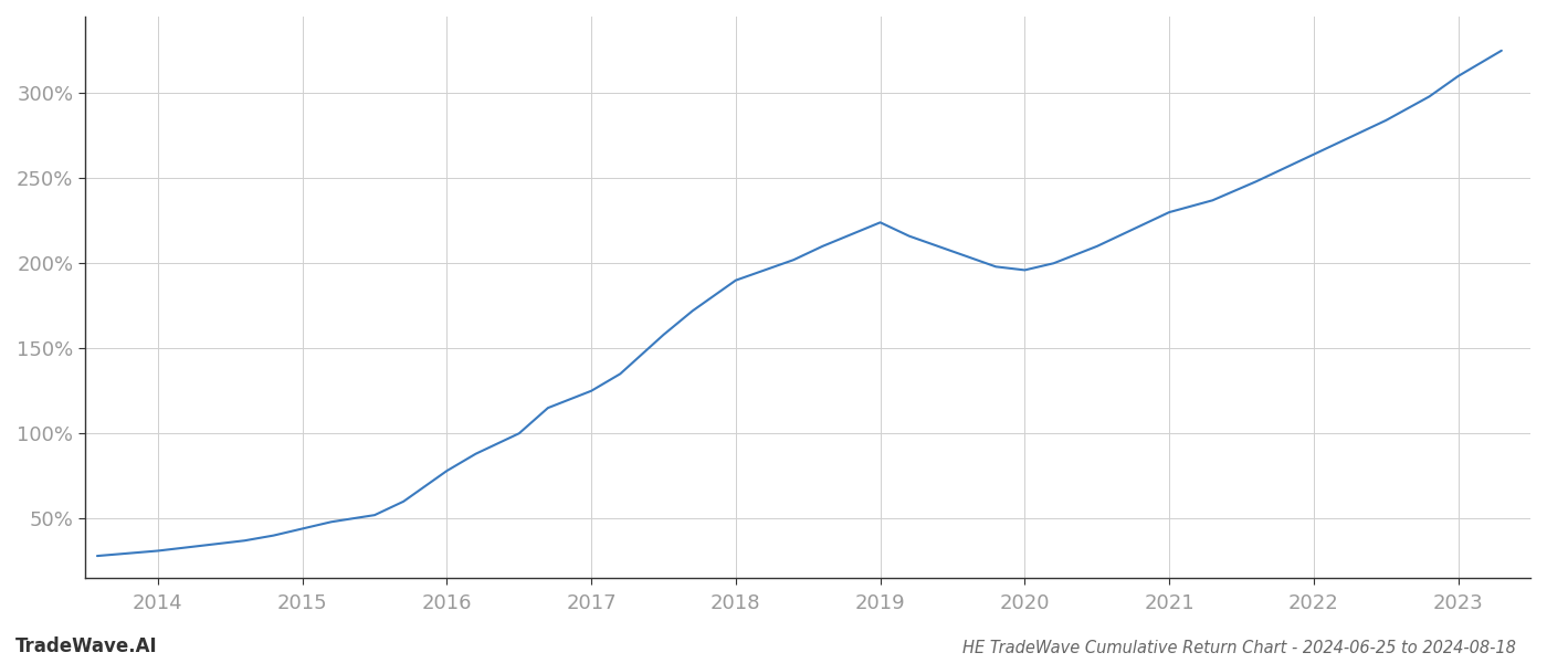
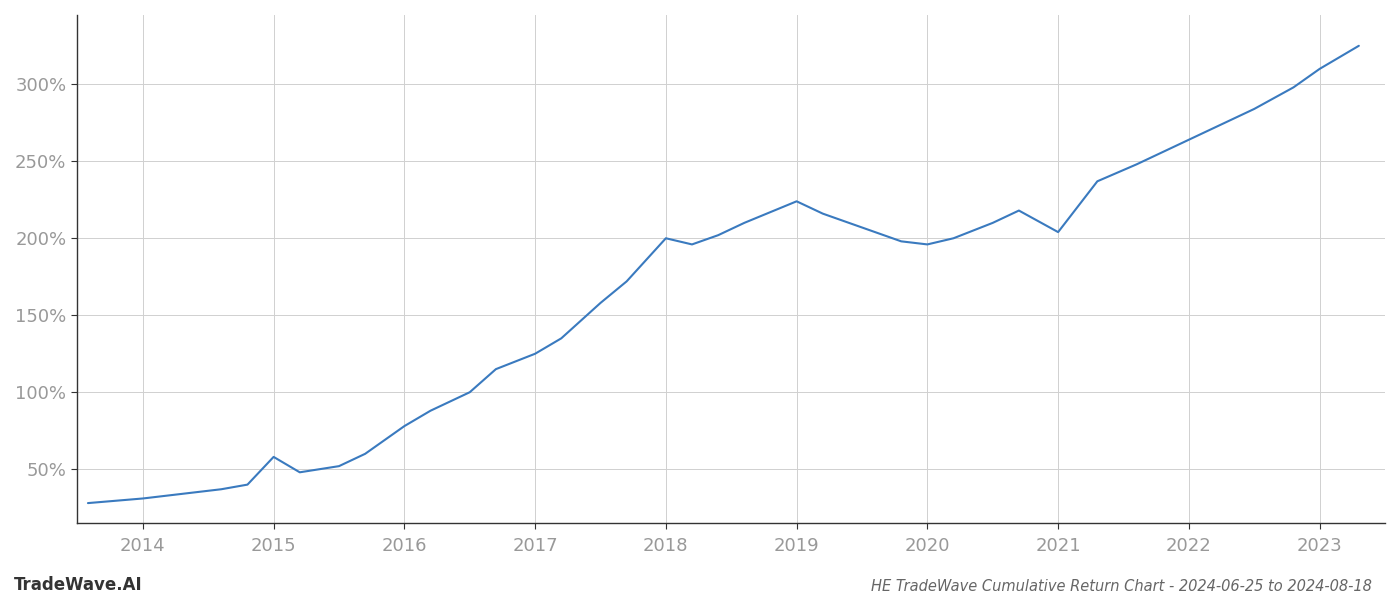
2015: 44% -> 58%
2018: 190% -> 200%
2021: 230% -> 204%
